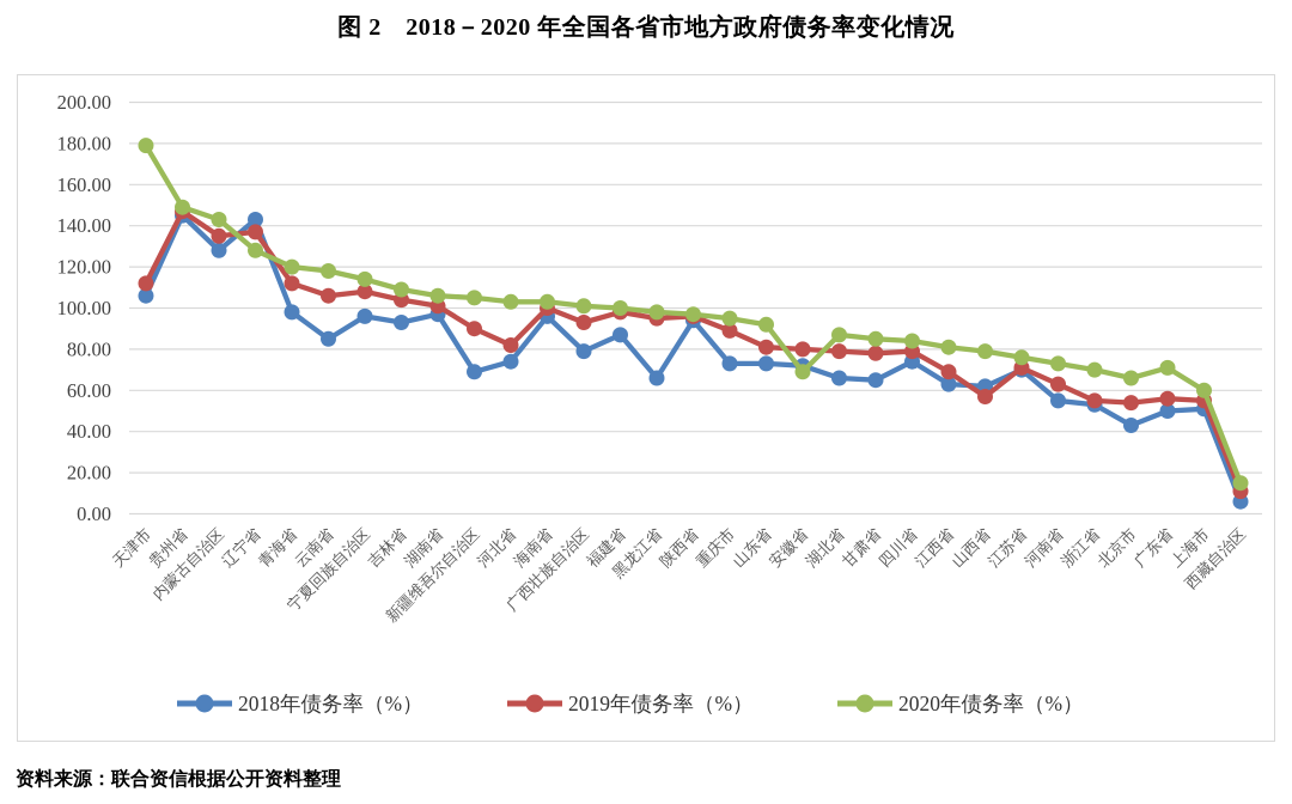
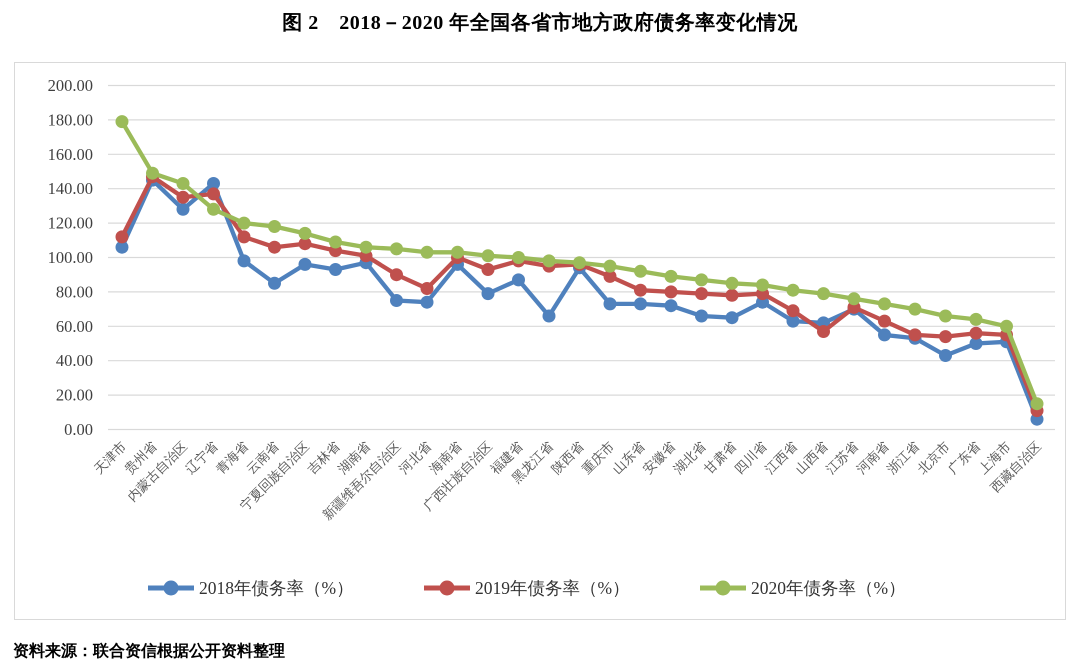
2018年债务率（%）/新疆维吾尔自治区: 69 -> 75
2020年债务率（%）/安徽省: 69 -> 89
2020年债务率（%）/广东省: 71 -> 64
